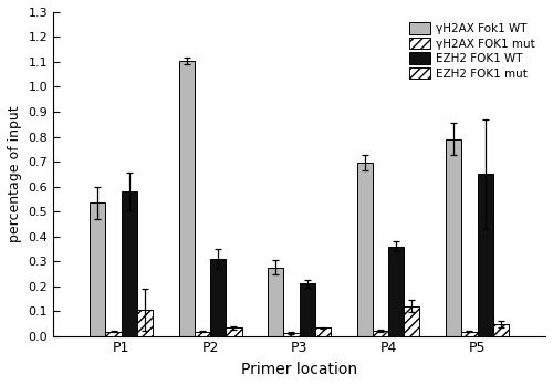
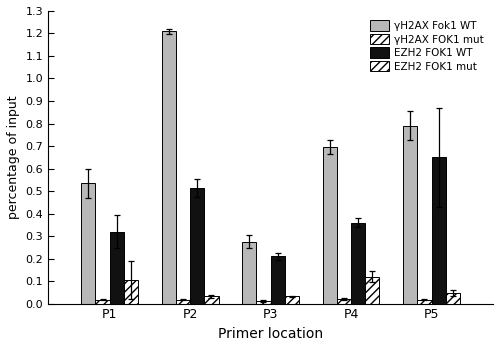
EZH2 FOK1 WT/P1: 0.580 -> 0.320
γH2AX Fok1 WT/P2: 1.105 -> 1.210
EZH2 FOK1 WT/P2: 0.310 -> 0.515
